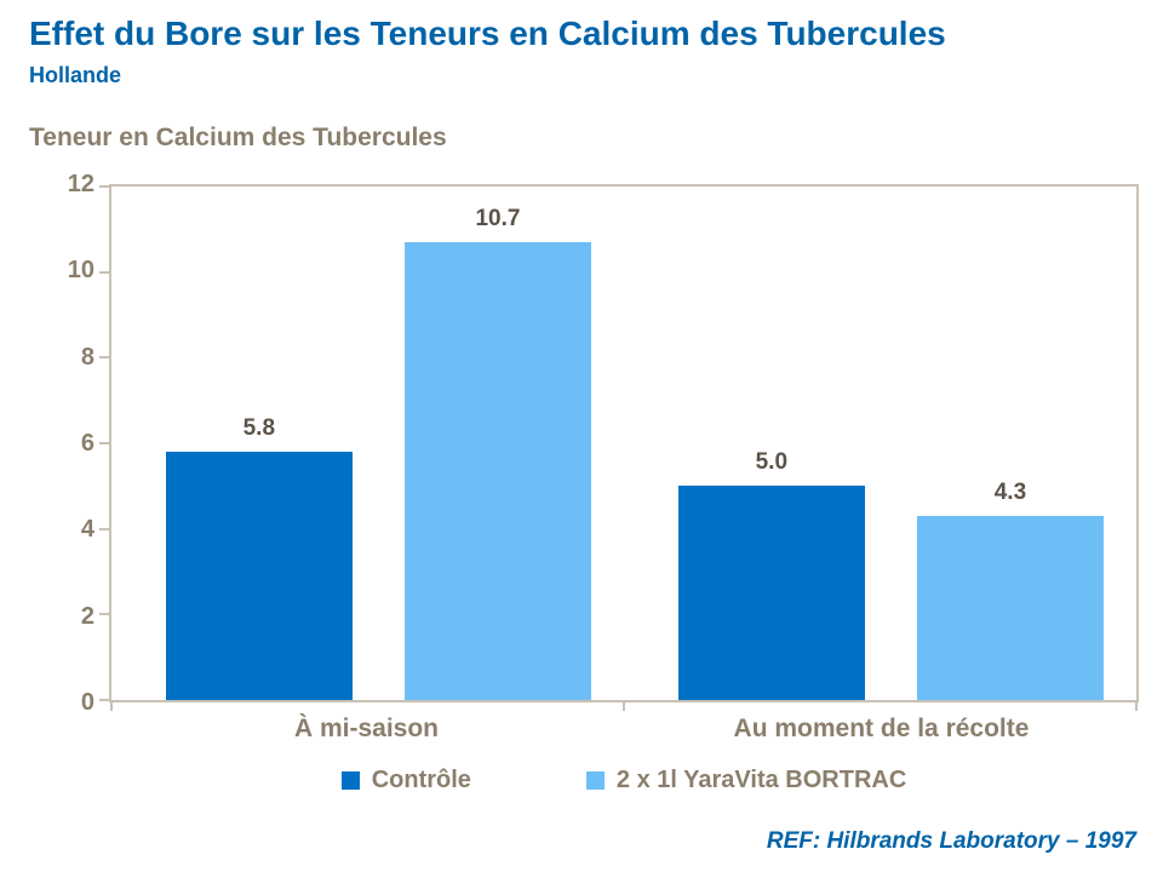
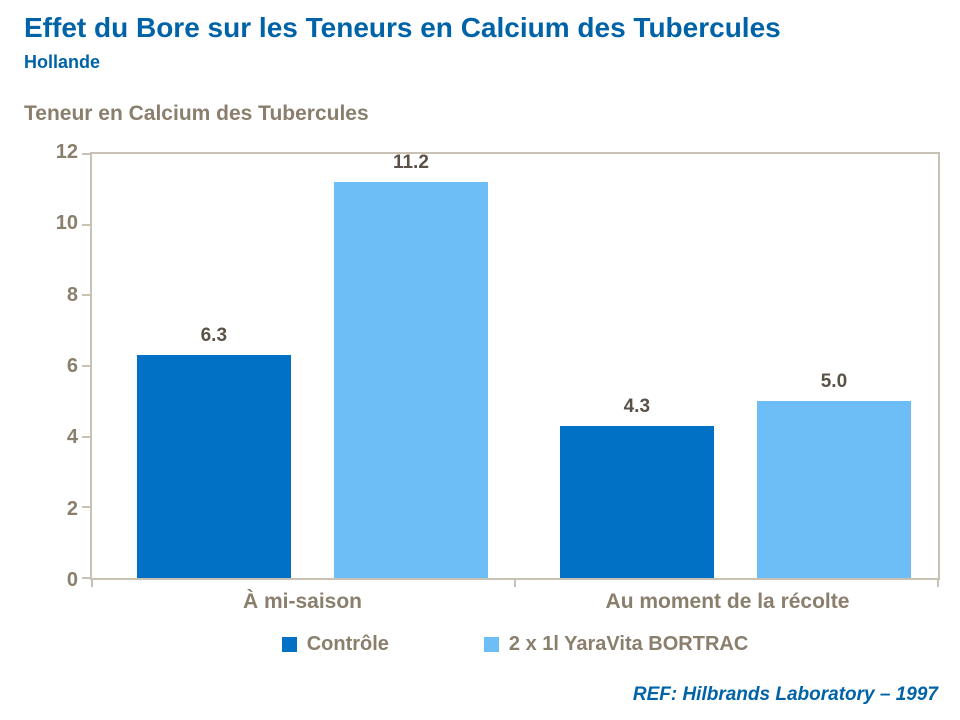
Contrôle/À mi-saison: 5.8 -> 6.3
2 x 1l YaraVita BORTRAC/À mi-saison: 10.7 -> 11.2
Contrôle/Au moment de la récolte: 5.0 -> 4.3
2 x 1l YaraVita BORTRAC/Au moment de la récolte: 4.3 -> 5.0
